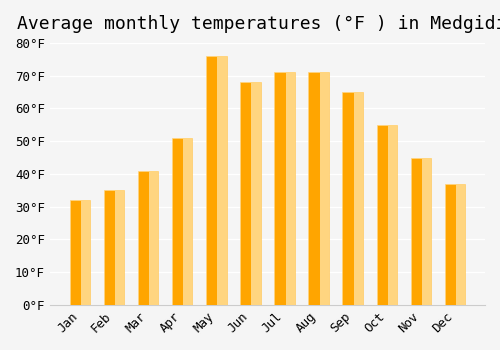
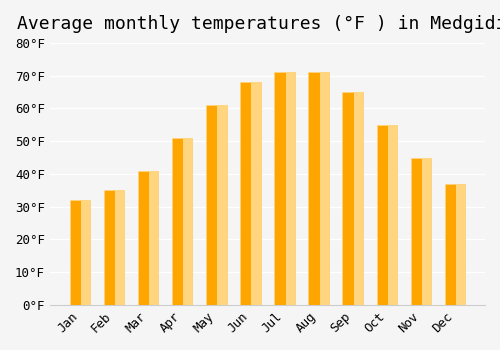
May: 76°F -> 61°F
